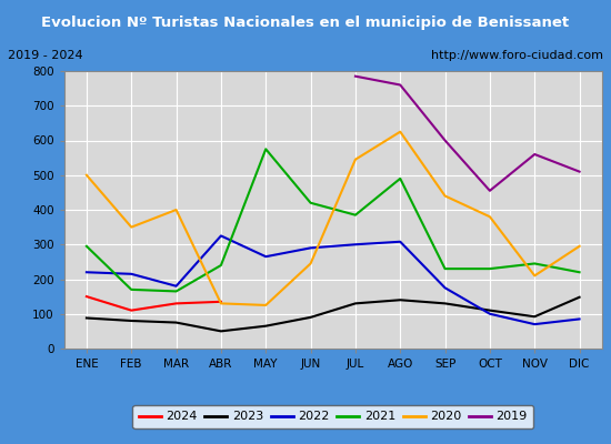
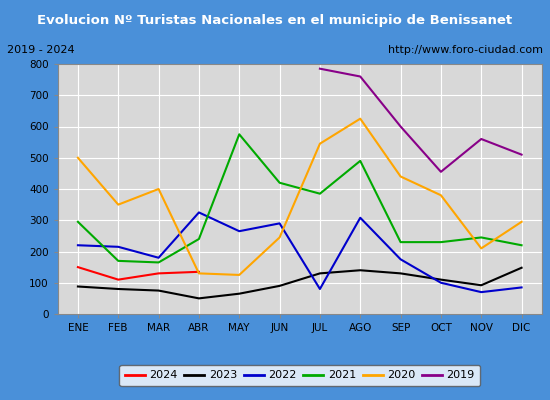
2022/JUL: 300 -> 80
